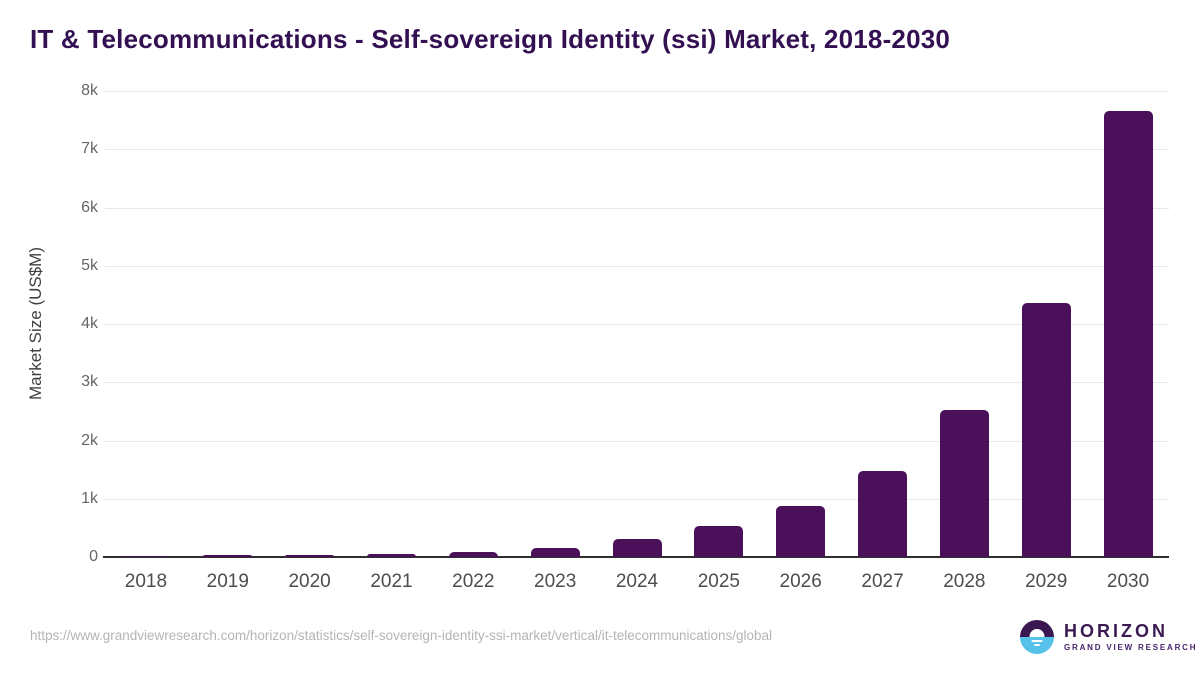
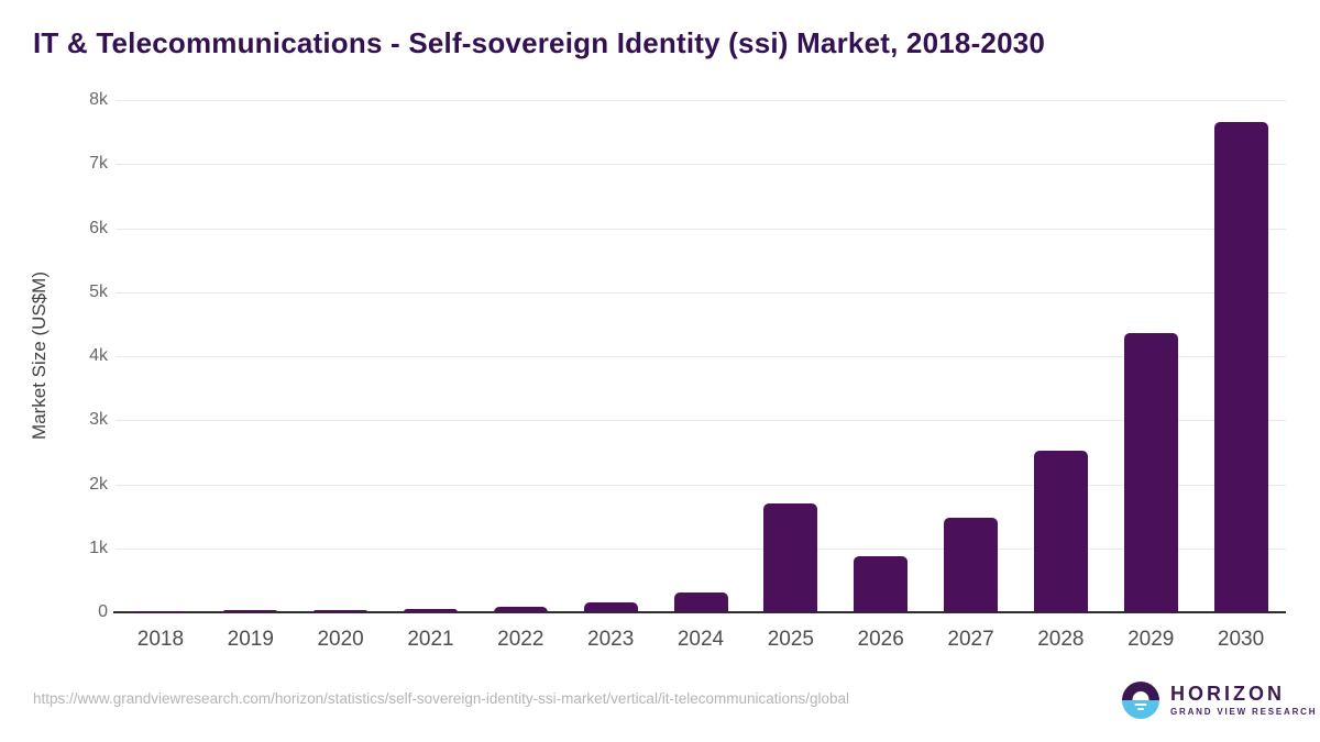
2025: 0.5k -> 1.7k
